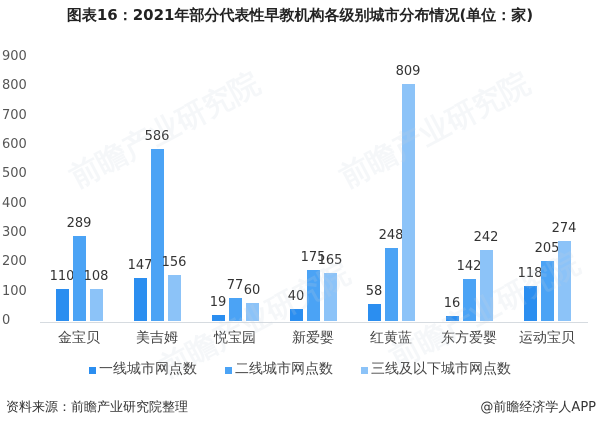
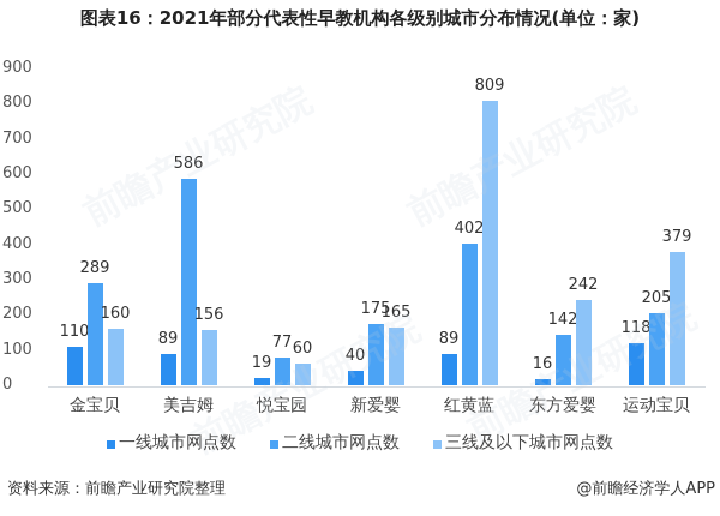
三线及以下城市网点数/金宝贝: 108 -> 160
一线城市网点数/美吉姆: 147 -> 89
一线城市网点数/红黄蓝: 58 -> 89
二线城市网点数/红黄蓝: 248 -> 402
三线及以下城市网点数/运动宝贝: 274 -> 379
